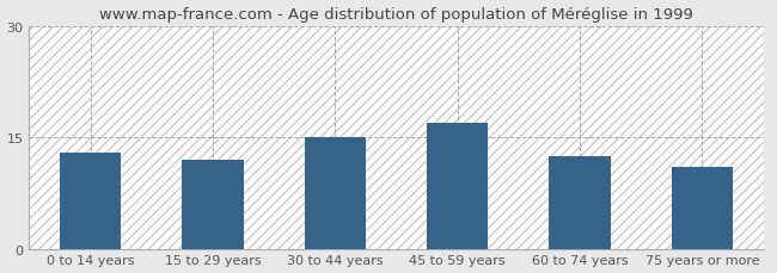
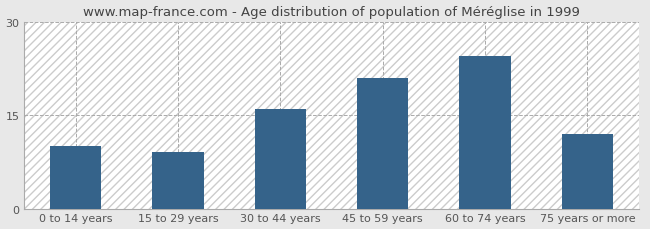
0 to 14 years: 13.0 -> 10.0
15 to 29 years: 12.0 -> 9.0
30 to 44 years: 15.0 -> 16.0
45 to 59 years: 17.0 -> 21.0
60 to 74 years: 12.5 -> 24.4
75 years or more: 11.0 -> 12.0
